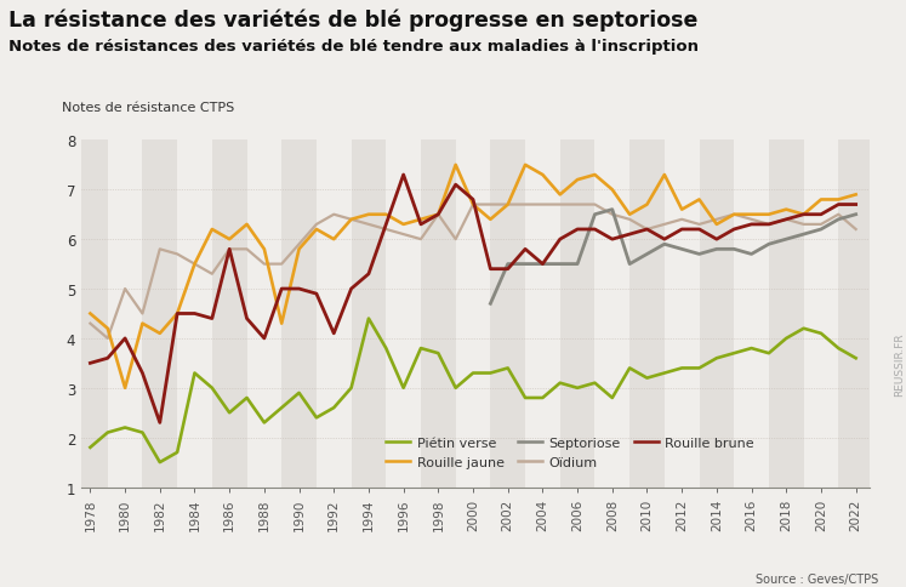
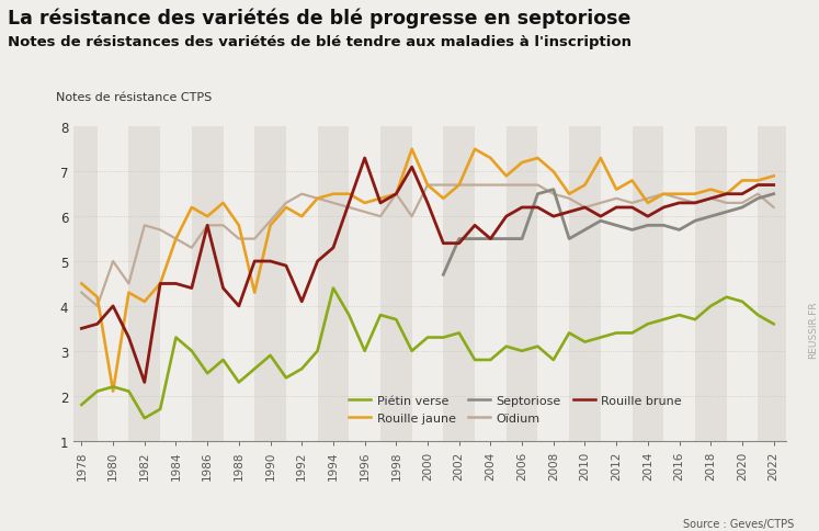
Rouille jaune/1980: 3.0 -> 2.1
Rouille brune/2000: 6.8 -> 6.3
